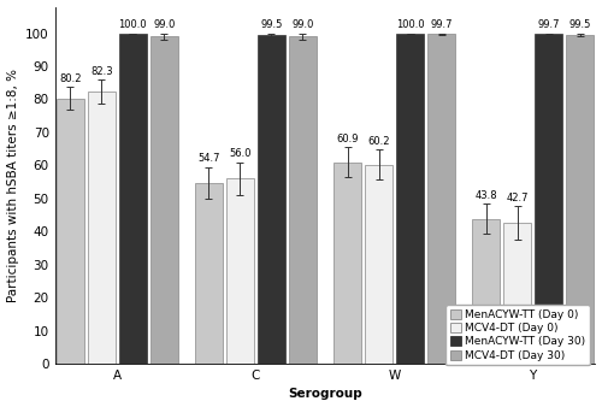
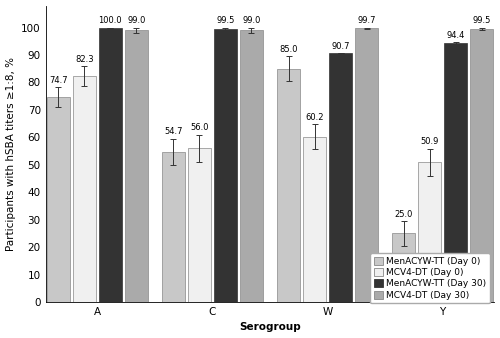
MenACYW-TT (Day 0)/A: 80.2 -> 74.7
MenACYW-TT (Day 0)/W: 60.9 -> 85.0
MenACYW-TT (Day 30)/W: 100.0 -> 90.7
MenACYW-TT (Day 0)/Y: 43.8 -> 25.0
MCV4-DT (Day 0)/Y: 42.7 -> 50.9
MenACYW-TT (Day 30)/Y: 99.7 -> 94.4
